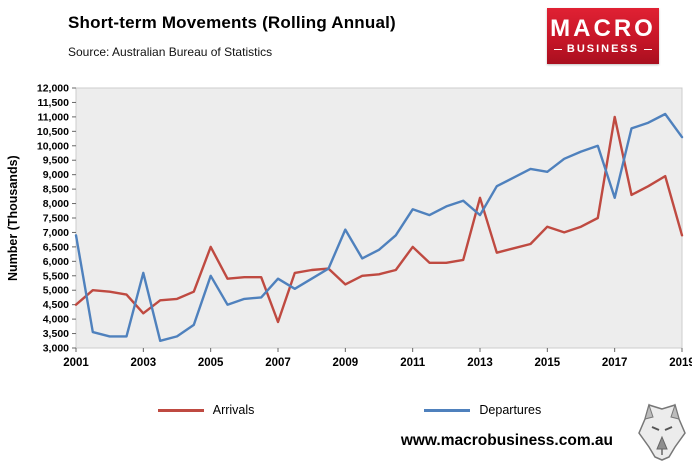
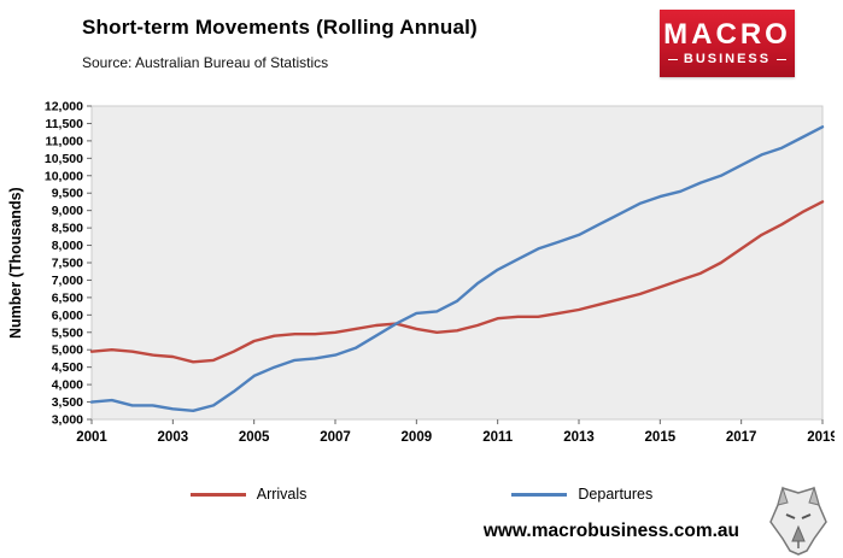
Arrivals/2001: 4500 -> 5000
Departures/2001: 6900 -> 3500
Arrivals/2003: 4200 -> 4800
Departures/2003: 5600 -> 3300
Arrivals/2005: 6500 -> 5200
Departures/2005: 5500 -> 4200
Arrivals/2007: 3900 -> 5500
Departures/2007: 5400 -> 4800
Arrivals/2009: 5200 -> 5600
Departures/2009: 7100 -> 6000
Arrivals/2011: 6500 -> 5900
Departures/2011: 7800 -> 7300
Arrivals/2013: 8200 -> 6200
Departures/2013: 7600 -> 8300
Arrivals/2015: 7200 -> 6800
Departures/2015: 9100 -> 9400
Arrivals/2017: 11000 -> 7900
Departures/2017: 8200 -> 10300
Arrivals/2019: 6900 -> 9200
Departures/2019: 10300 -> 11400
